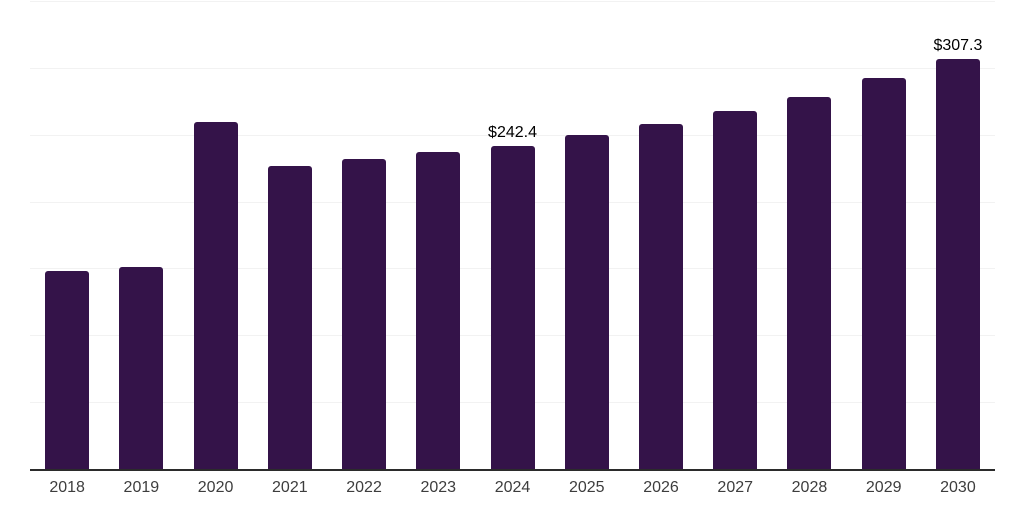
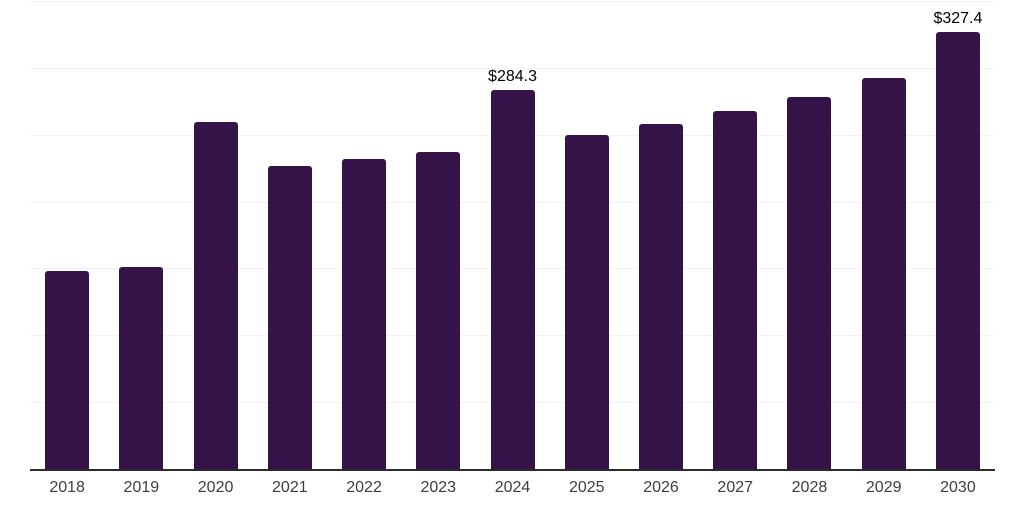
2024: $242.4 -> $284.3
2030: $307.3 -> $327.4
